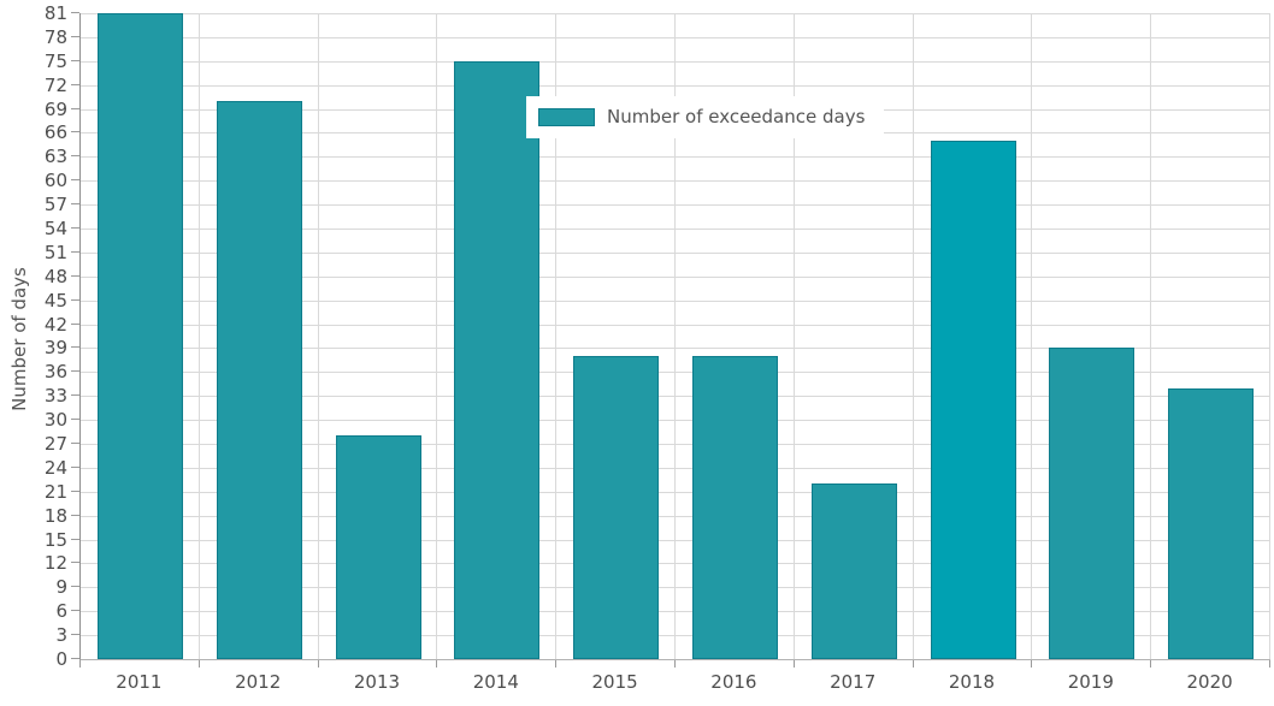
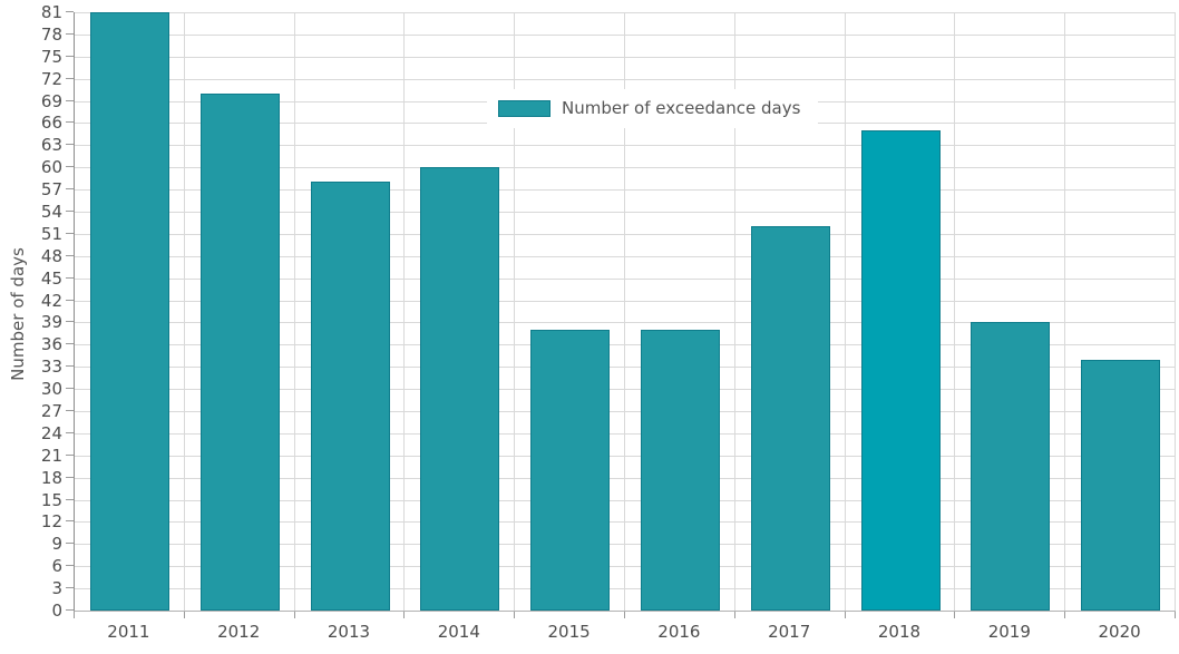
2013: 28 -> 58
2014: 75 -> 60
2017: 22 -> 52
